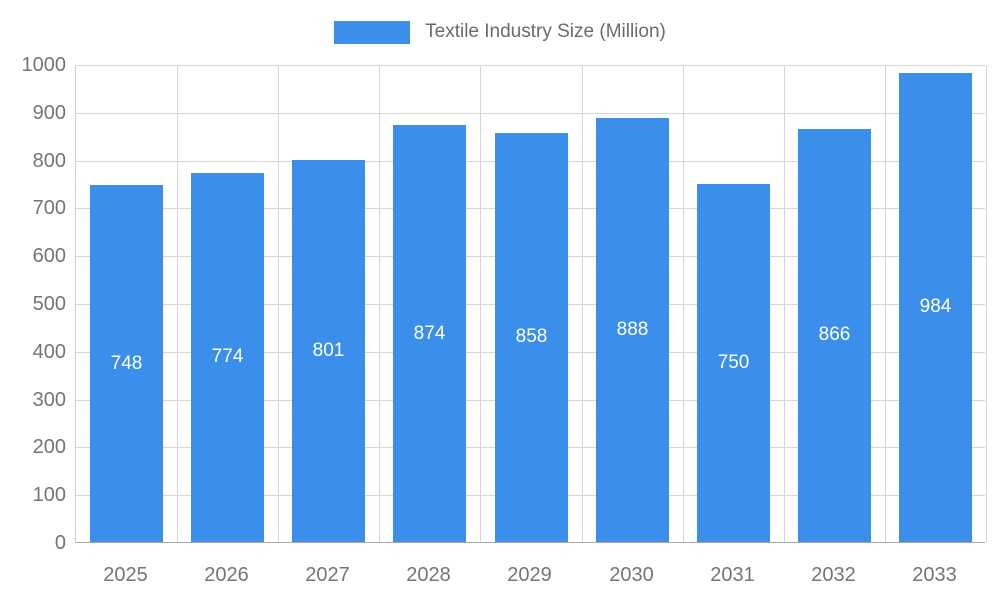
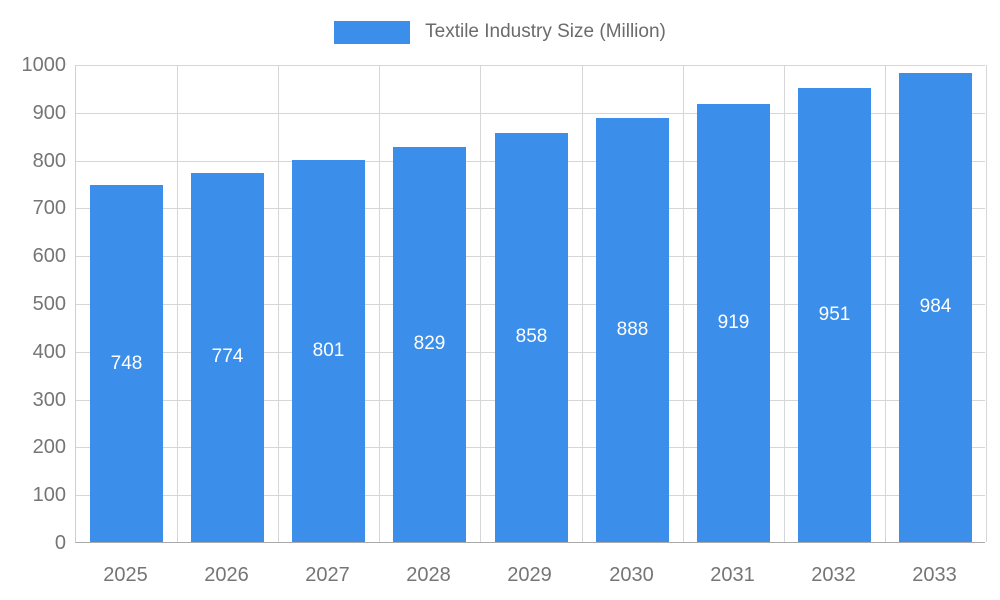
2028: 874 -> 829
2031: 750 -> 919
2032: 866 -> 951
